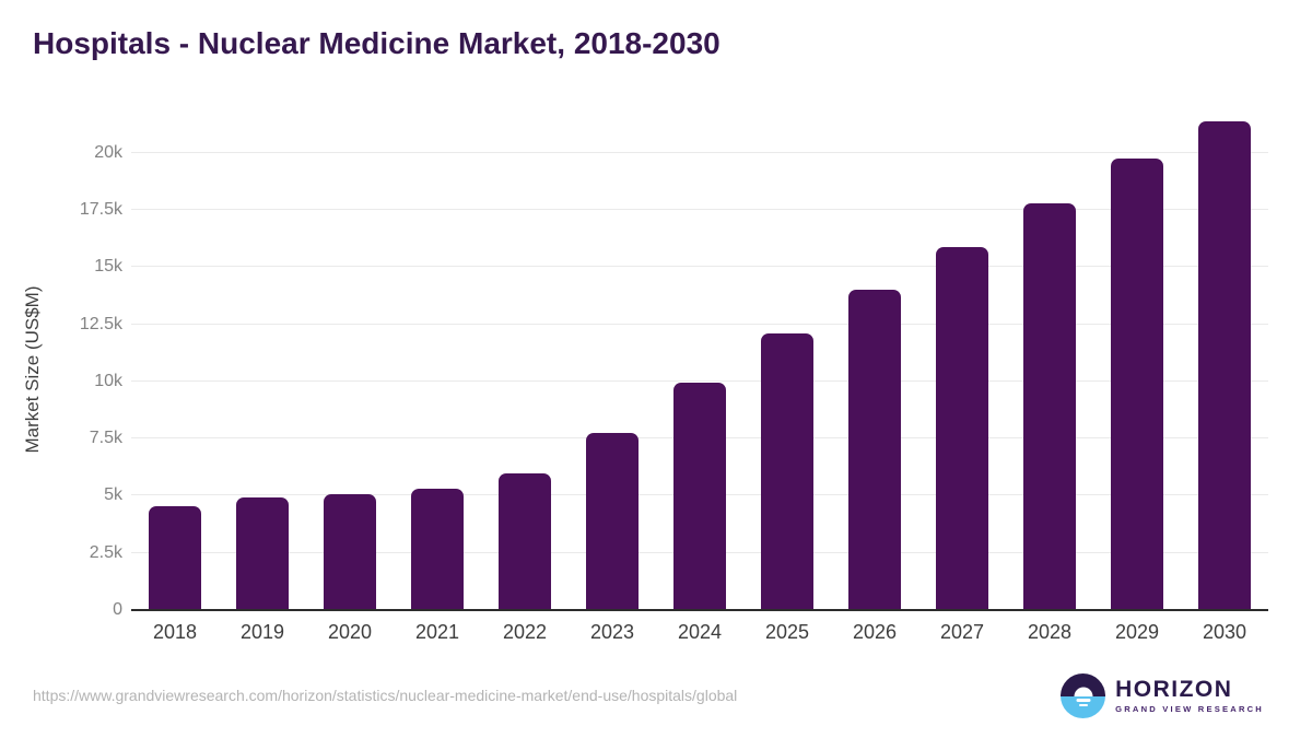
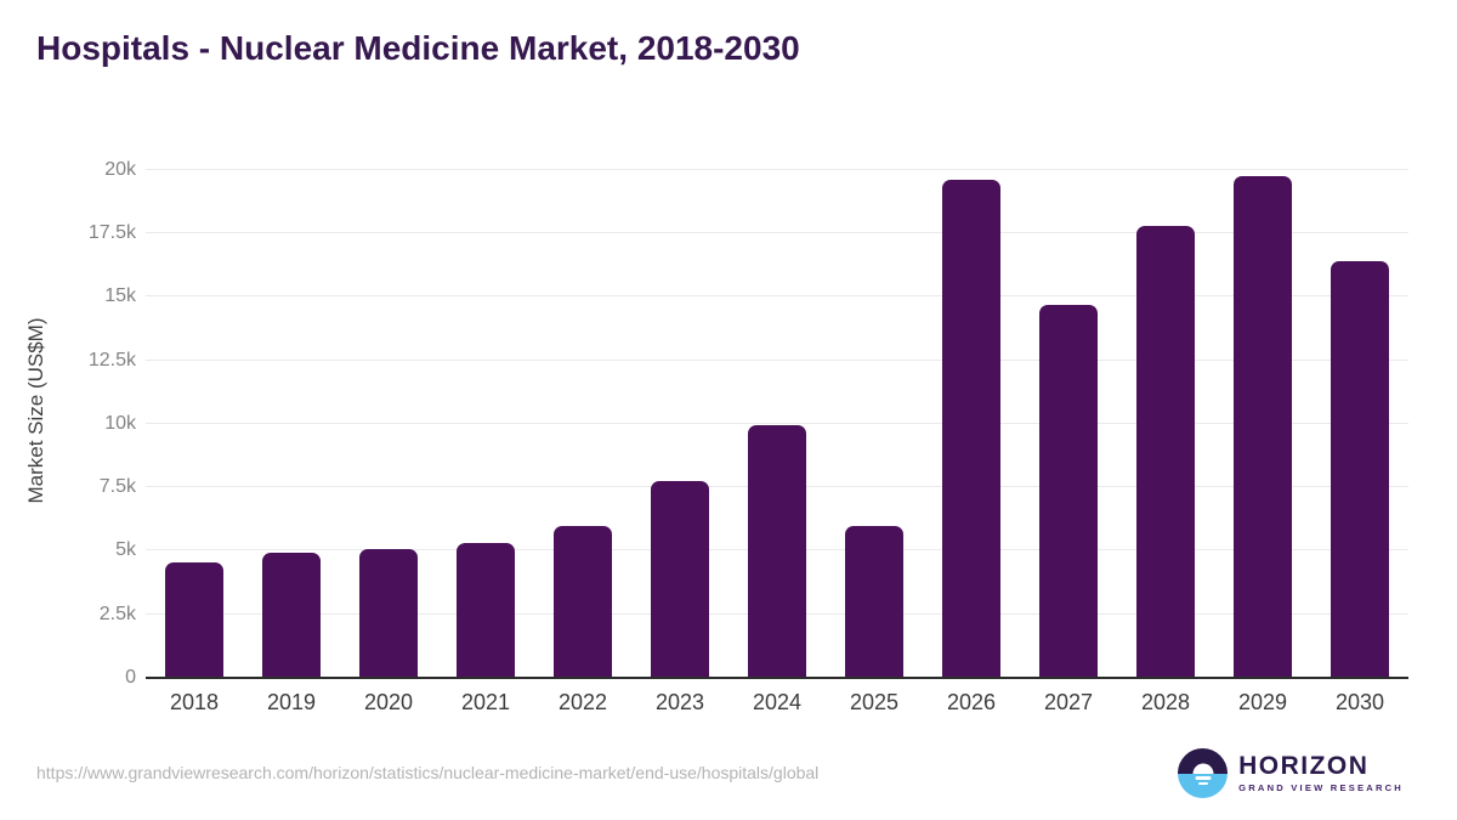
2025: 12.1k -> 6.0k
2026: 14.0k -> 19.6k
2027: 15.9k -> 14.7k
2030: 21.4k -> 16.4k
